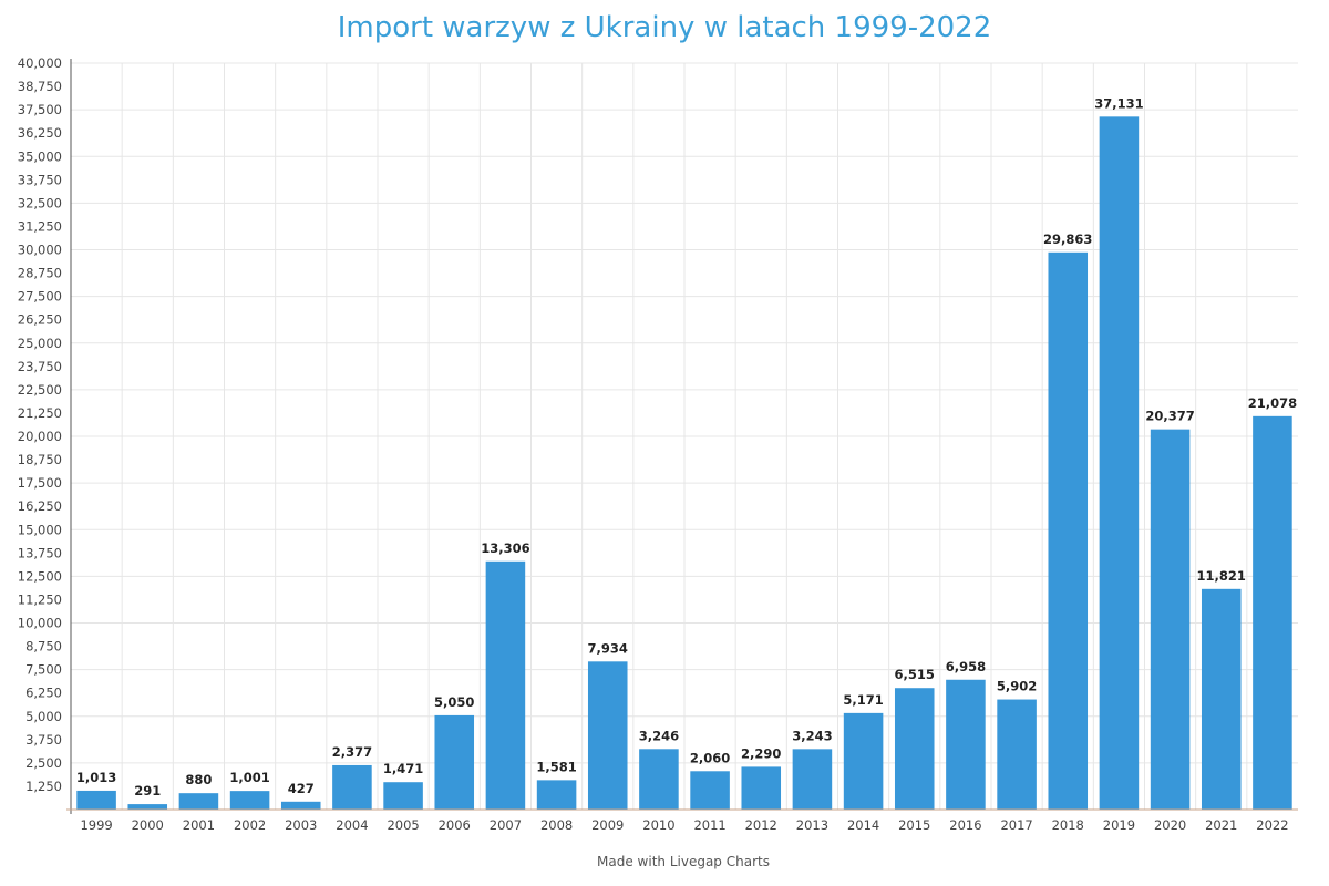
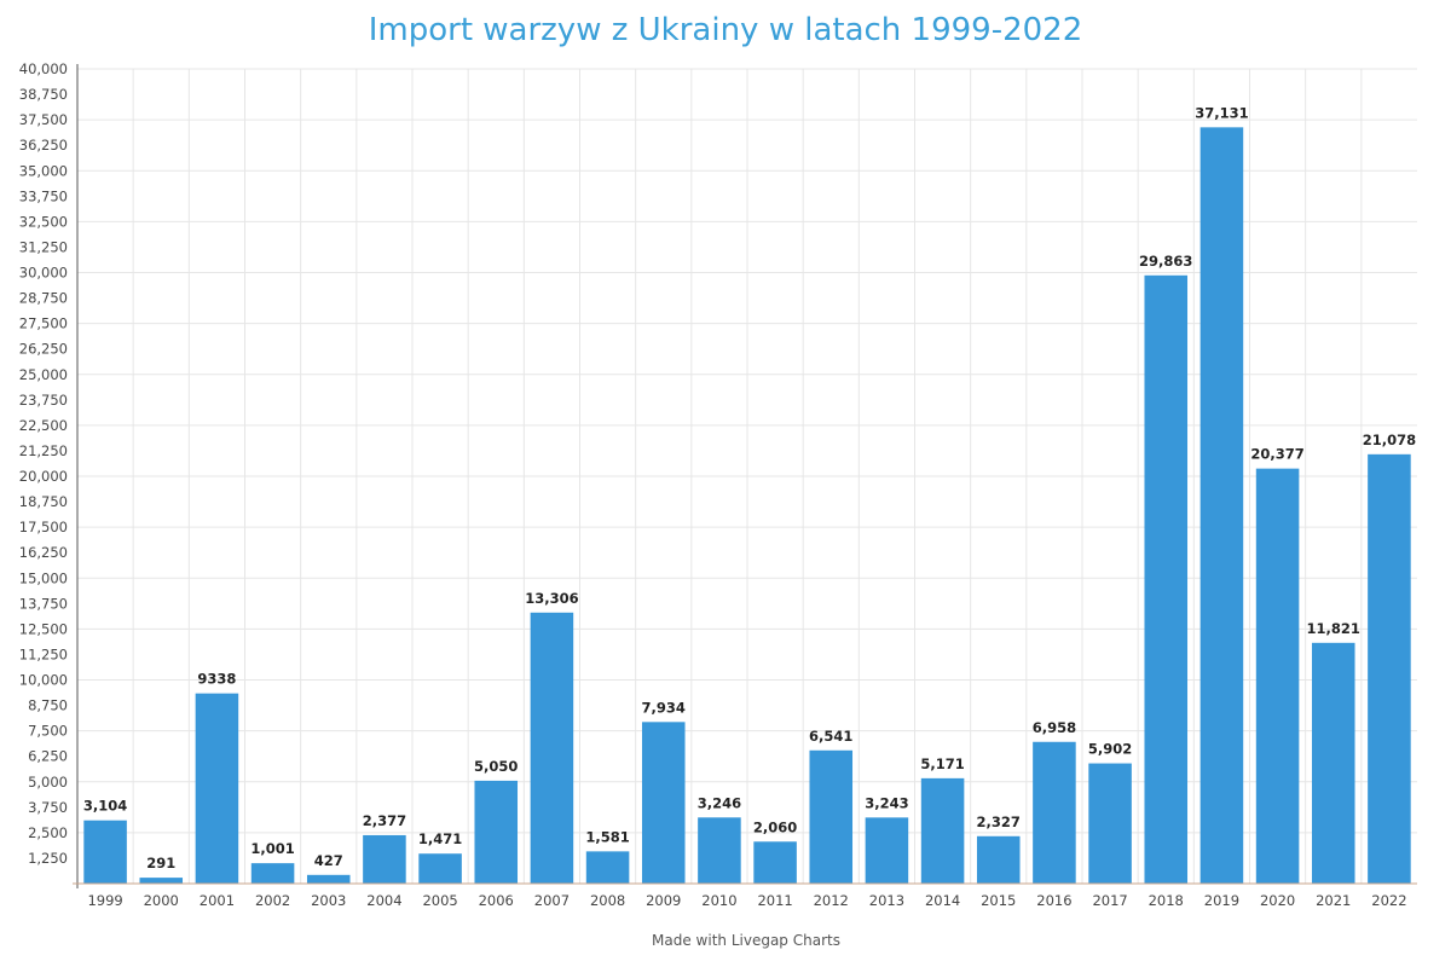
1999: 1,013 -> 3,104
2001: 880 -> 9338
2012: 2,290 -> 6,541
2015: 6,515 -> 2,327
